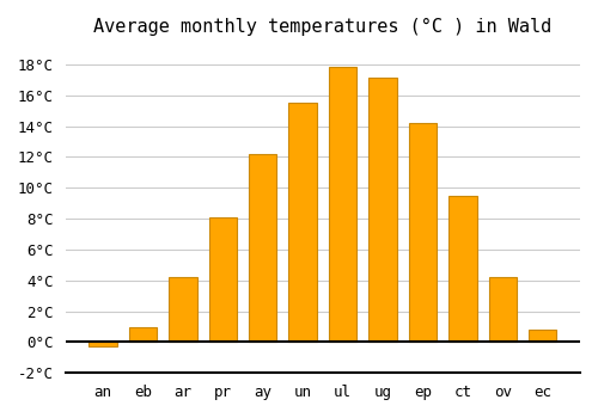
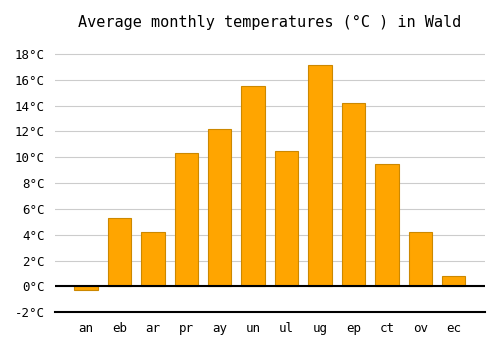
eb: 1.0°C -> 5.3°C
pr: 8.1°C -> 10.3°C
ul: 17.8°C -> 10.5°C
